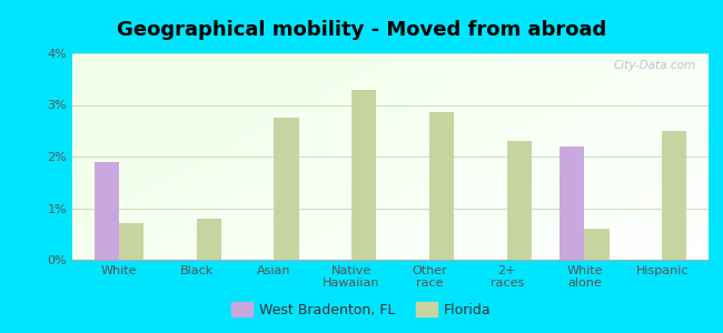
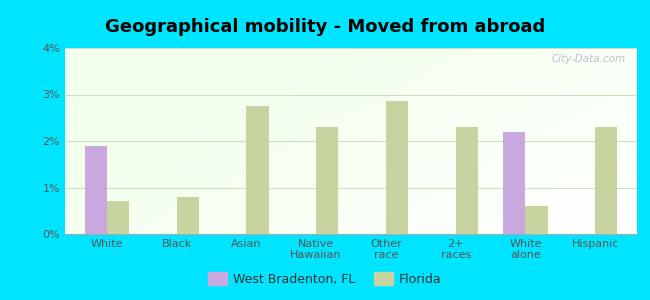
Florida/Native Hawaiian: 3.30% -> 2.30%
Florida/Hispanic: 2.50% -> 2.30%
